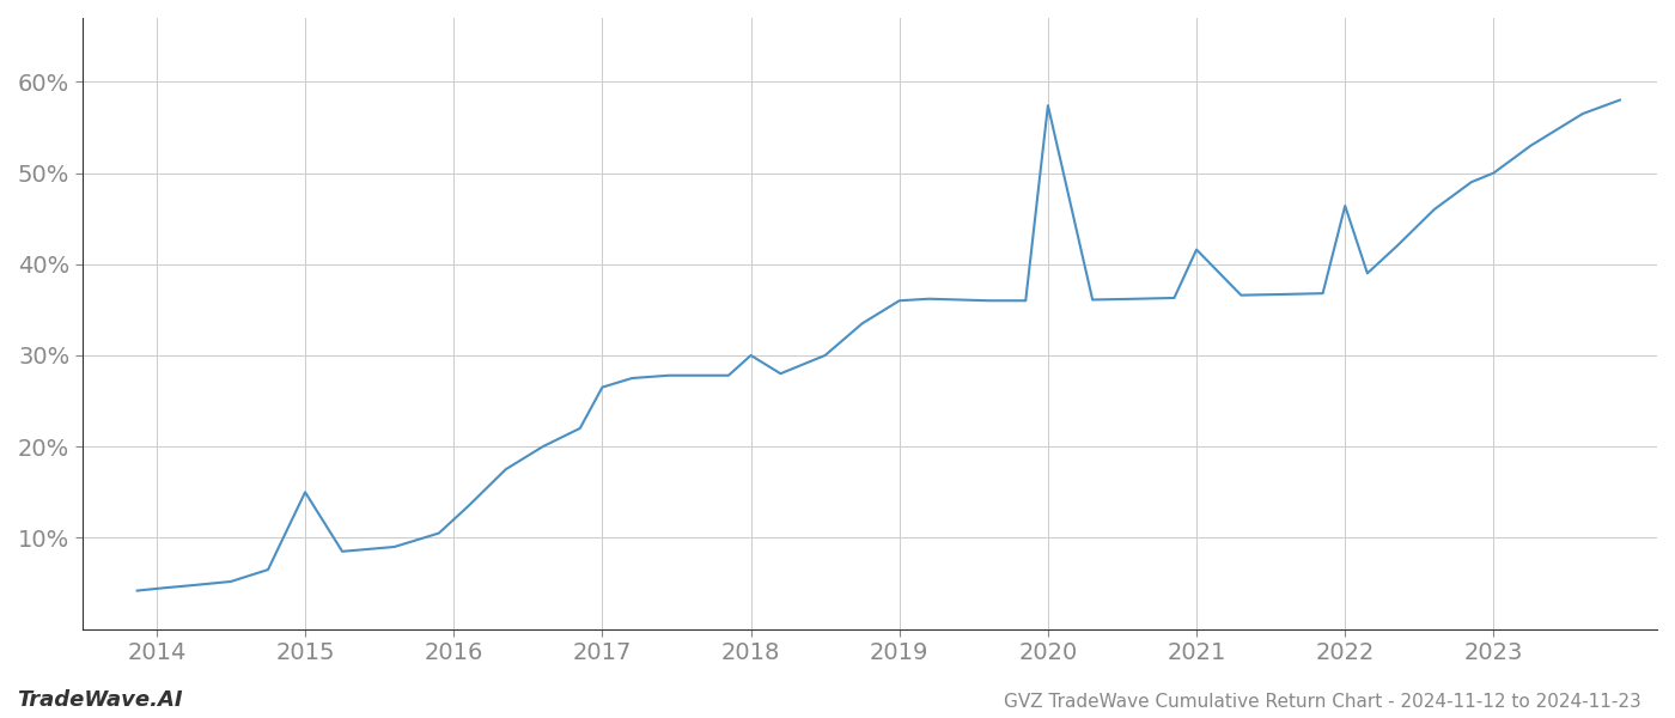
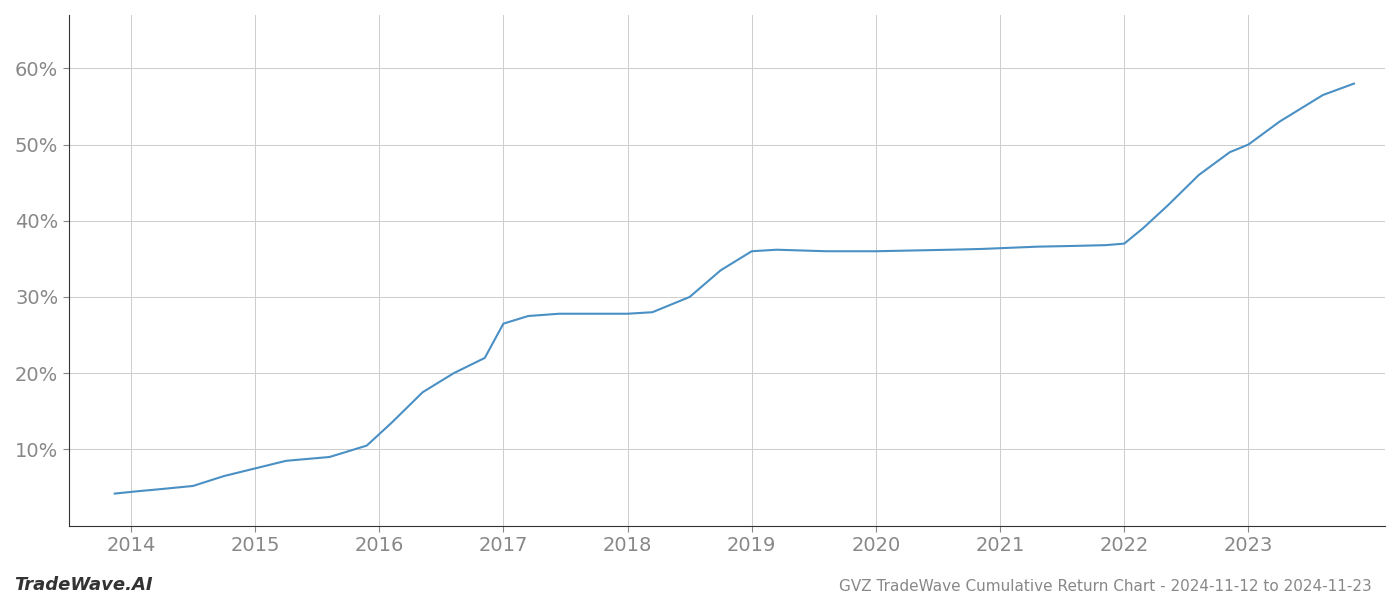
2015: 15.0% -> 7.5%
2018: 30.0% -> 27.8%
2020: 57.4% -> 36.0%
2021: 41.6% -> 36.4%
2022: 46.4% -> 37.0%
